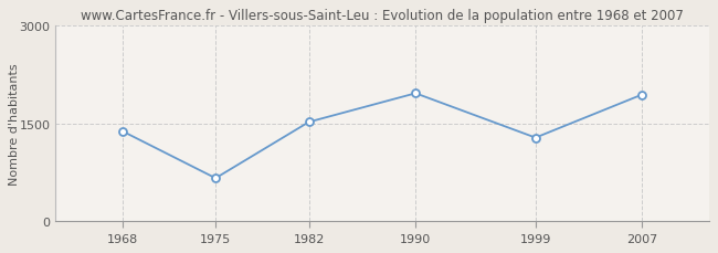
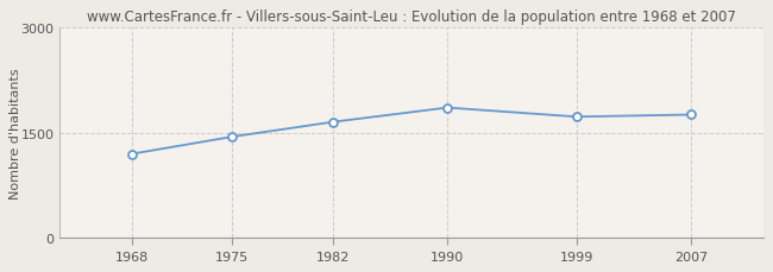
1968: 1380 -> 1200
1975: 660 -> 1440
1982: 1520 -> 1650
1990: 1960 -> 1860
1999: 1280 -> 1720
2007: 1940 -> 1760
